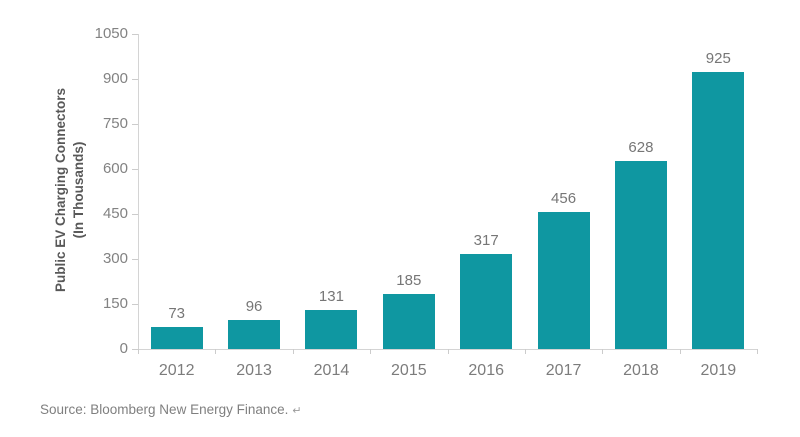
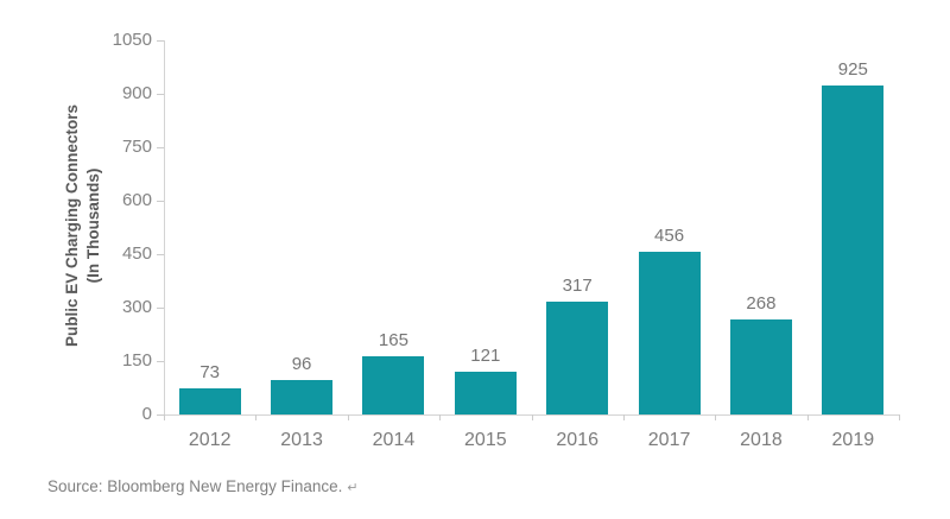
2014: 131 -> 165
2015: 185 -> 121
2018: 628 -> 268
